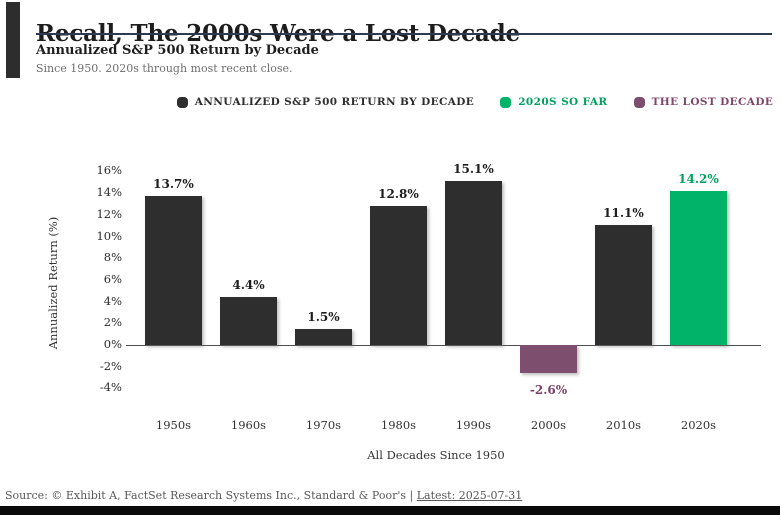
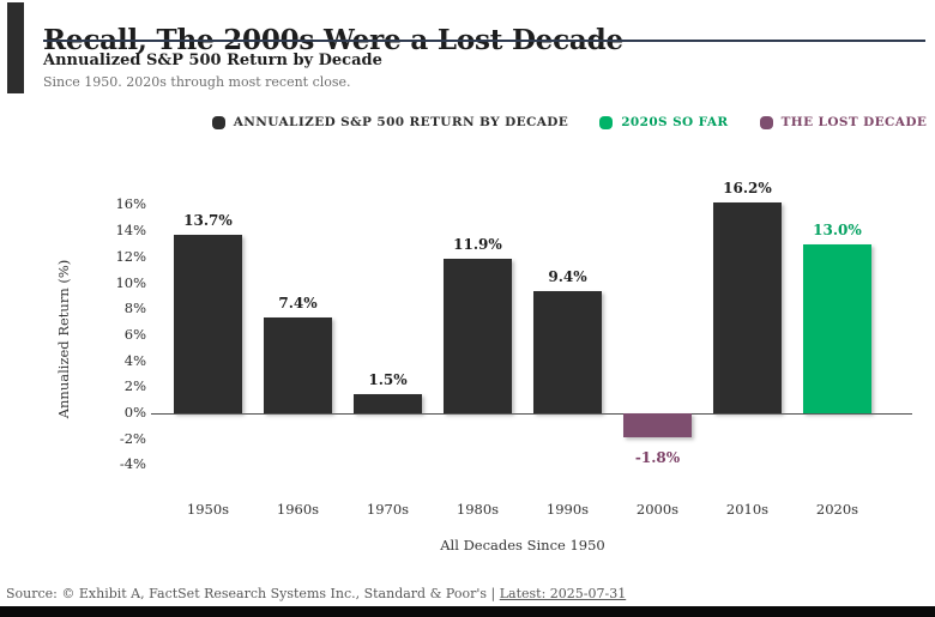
1960s: 4.4% -> 7.4%
1980s: 12.8% -> 11.9%
1990s: 15.1% -> 9.4%
2000s: -2.6% -> -1.8%
2010s: 11.1% -> 16.2%
2020s: 14.2% -> 13.0%
